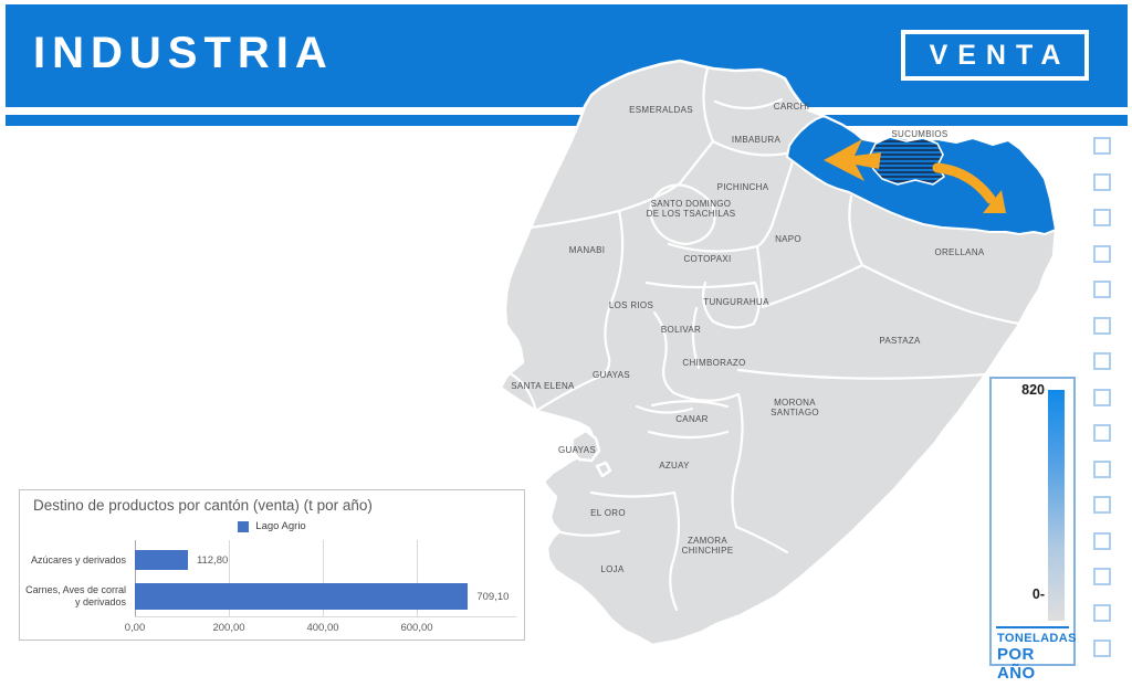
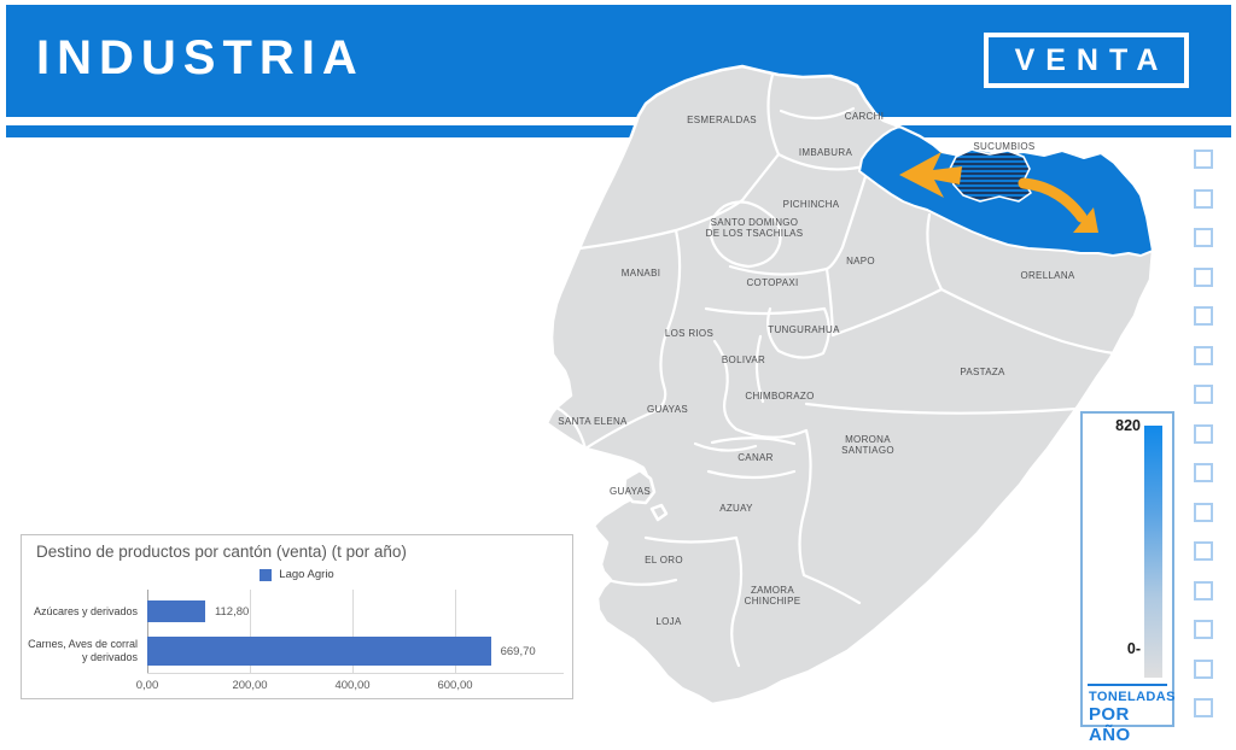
Carnes, Aves de corral y derivados: 709,10 -> 669,70
